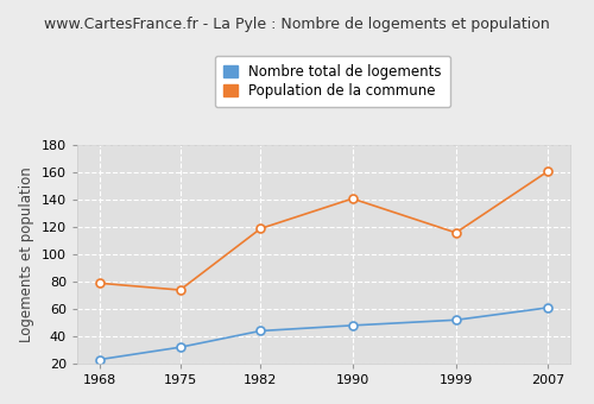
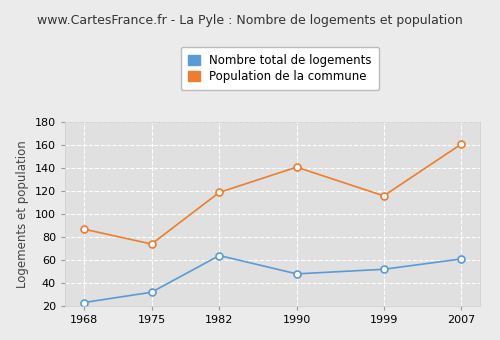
Population de la commune/1968: 79 -> 87
Nombre total de logements/1982: 44 -> 64
